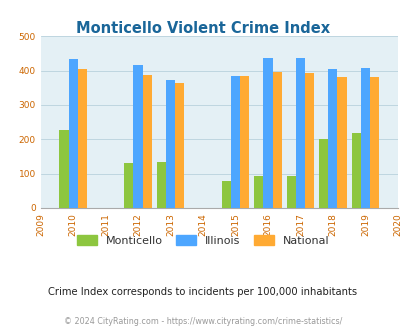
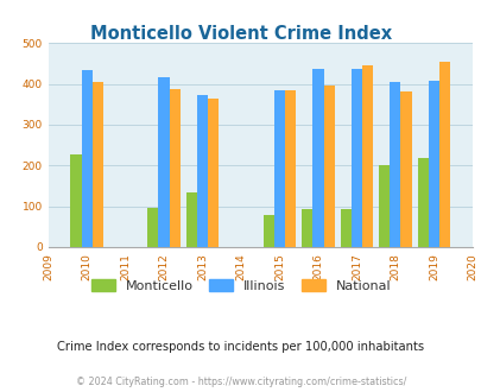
Monticello/2012: 130 -> 95
National/2017: 394 -> 445
National/2019: 380 -> 455
